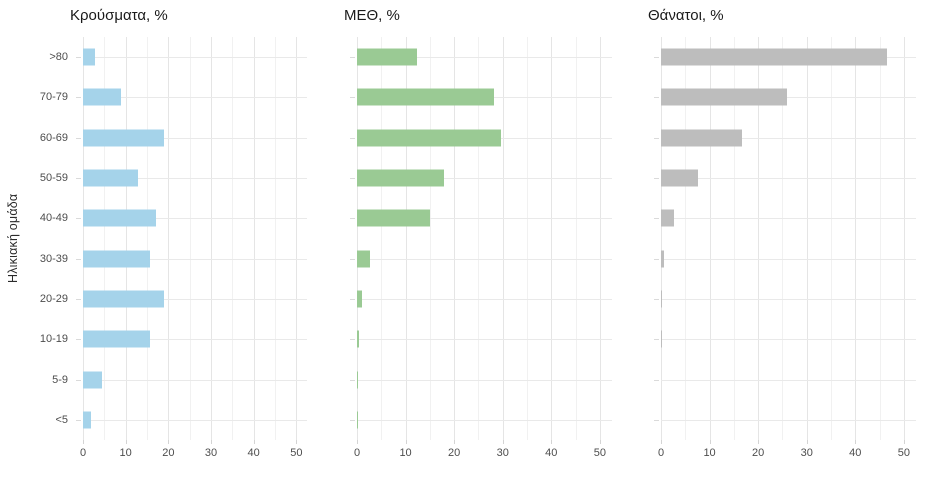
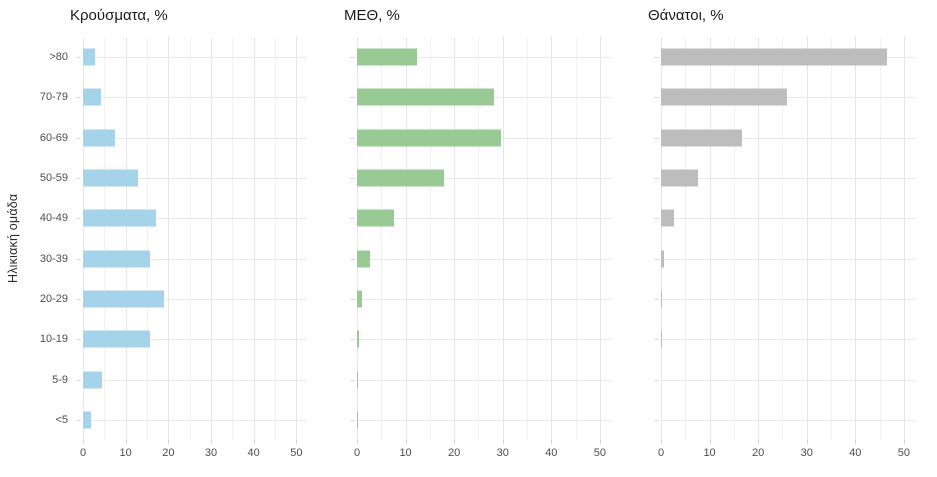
Κρούσματα, %/70-79: 9 -> 4
Κρούσματα, %/60-69: 19 -> 7
ΜΕΘ, %/40-49: 15 -> 8
